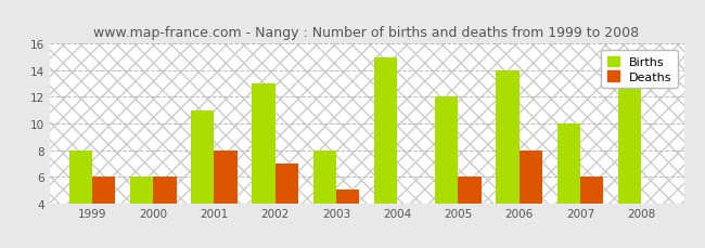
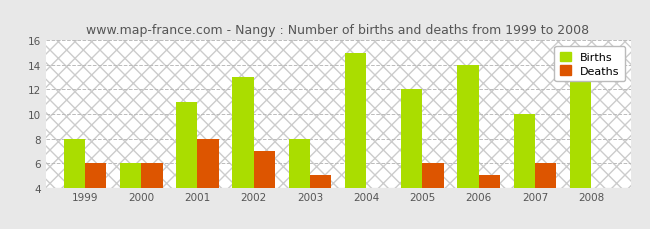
Deaths/2006: 8 -> 5
